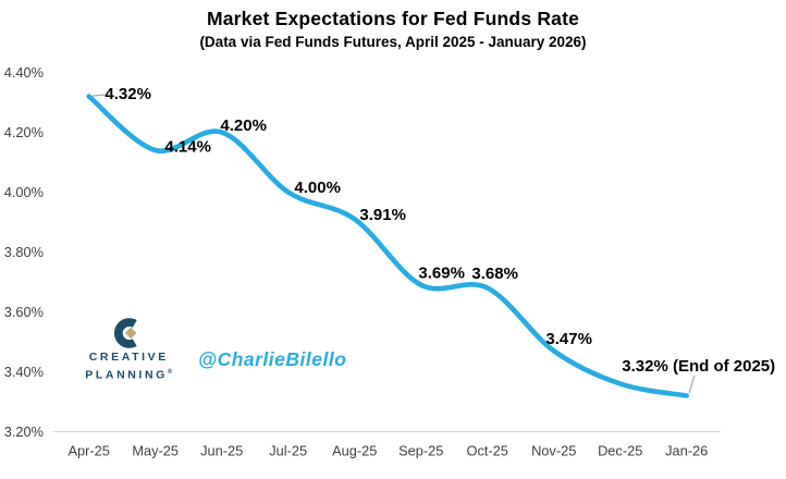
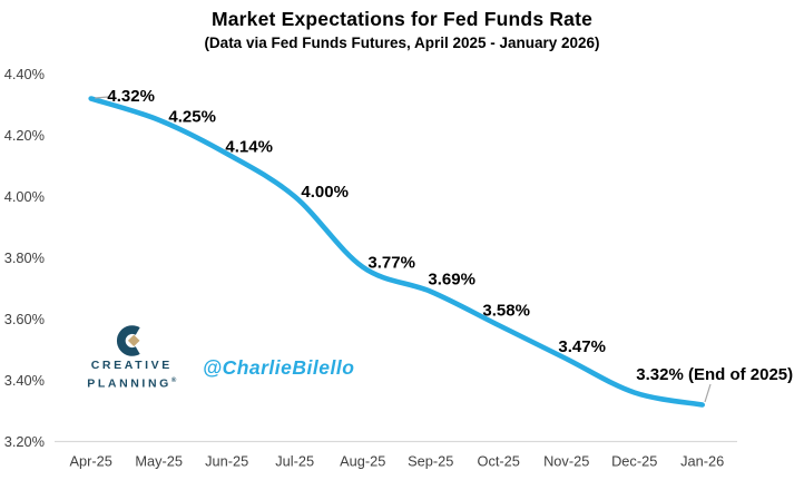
May-25: 4.14% -> 4.25%
Jun-25: 4.20% -> 4.14%
Aug-25: 3.91% -> 3.77%
Oct-25: 3.68% -> 3.58%
